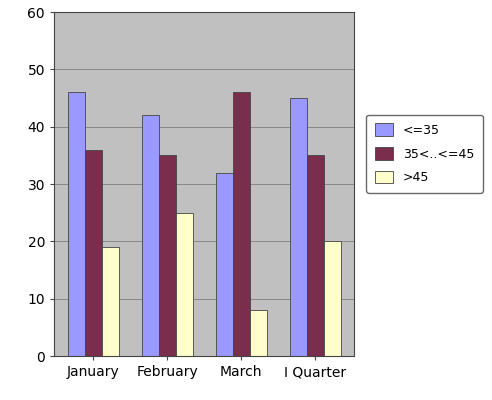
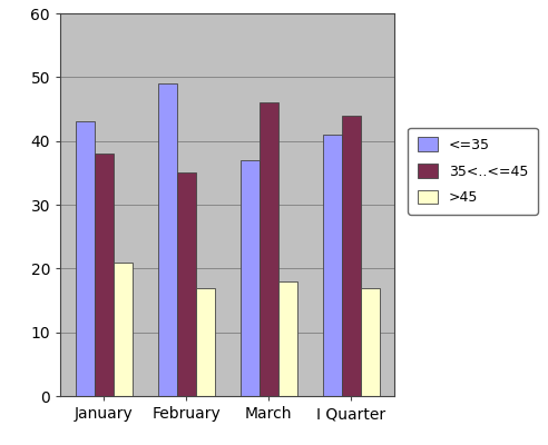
<=35/January: 46 -> 43
35<..<=45/January: 36 -> 38
>45/January: 19 -> 21
<=35/February: 42 -> 49
>45/February: 25 -> 17
<=35/March: 32 -> 37
>45/March: 8 -> 18
<=35/I Quarter: 45 -> 41
35<..<=45/I Quarter: 35 -> 44
>45/I Quarter: 20 -> 17
